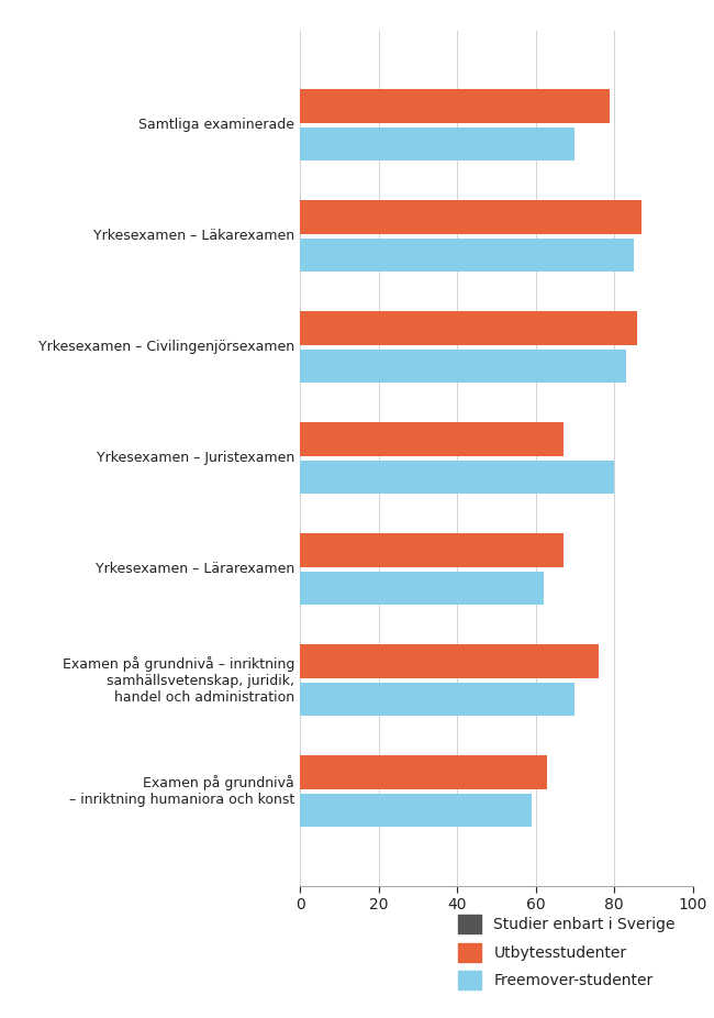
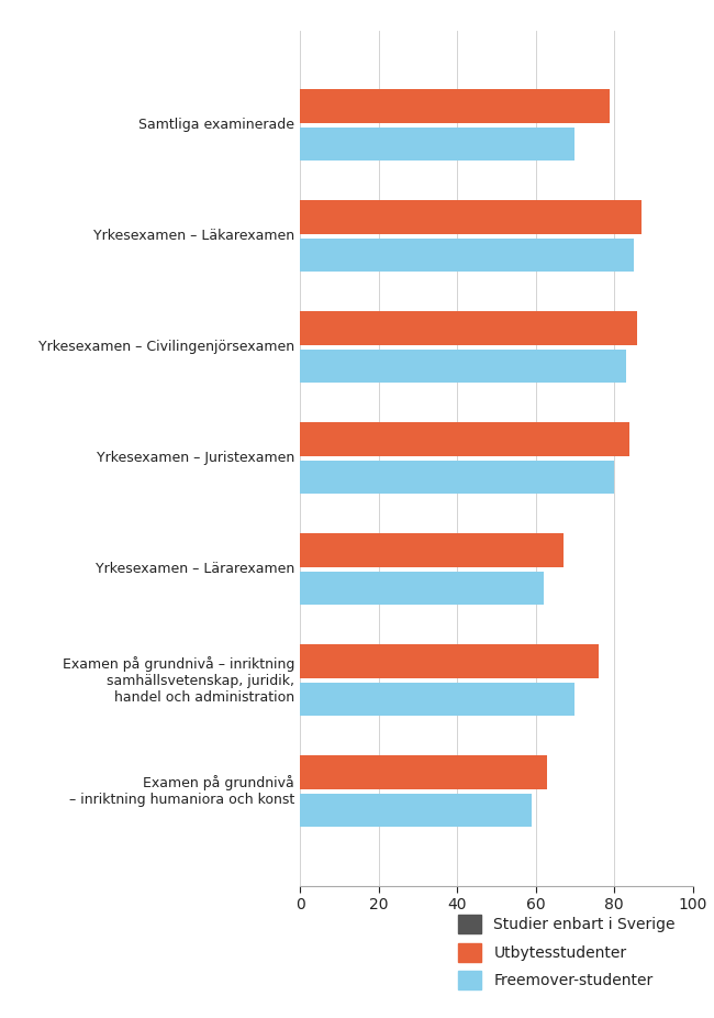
Utbytesstudenter/Yrkesexamen – Juristexamen: 67 -> 84
